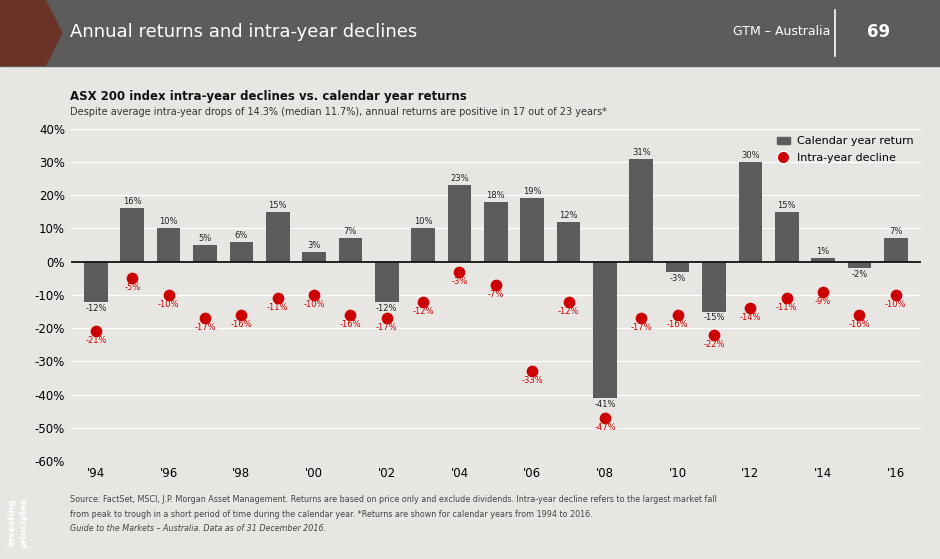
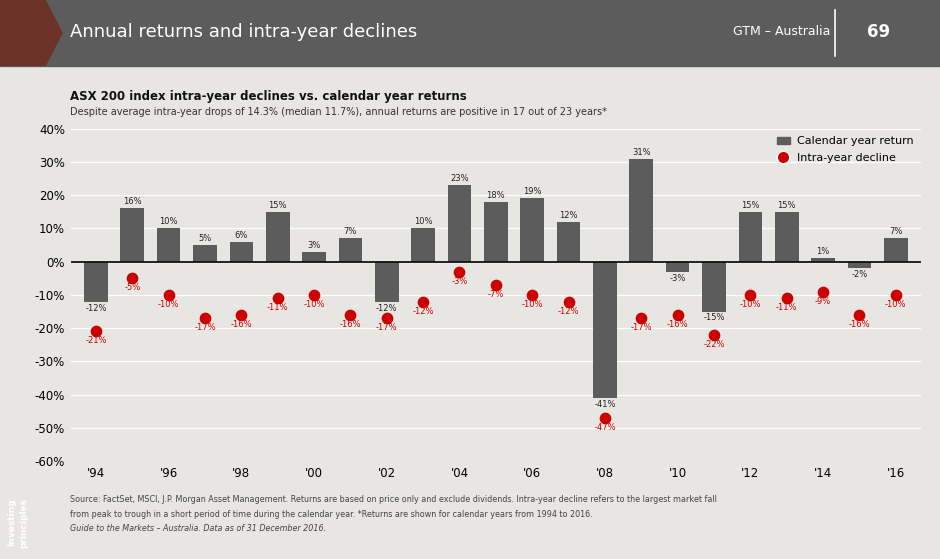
Intra-year decline/'06: -33% -> -10%
Calendar year return/'12: 30% -> 15%
Intra-year decline/'12: -14% -> -10%
